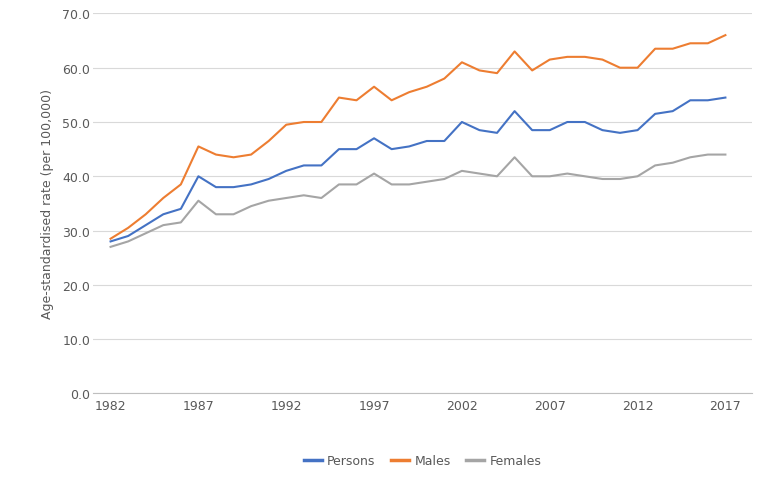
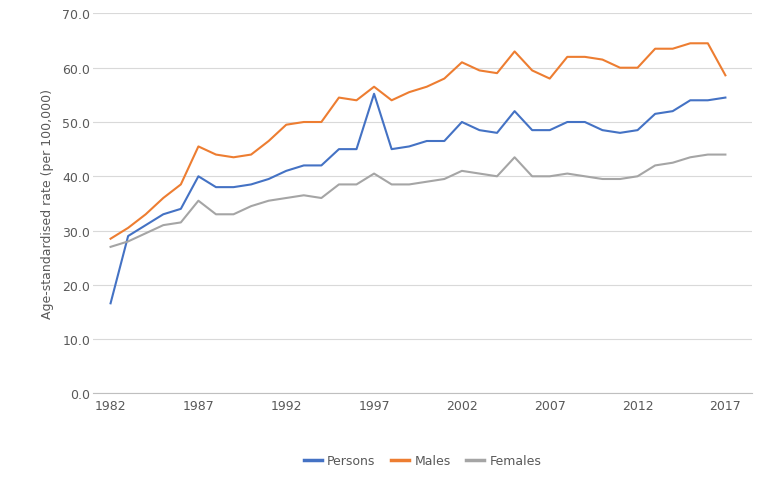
Persons/1982: 28.0 -> 16.6
Persons/1997: 47.0 -> 55.2
Males/2007: 61.5 -> 58.0
Males/2017: 66.0 -> 58.6
